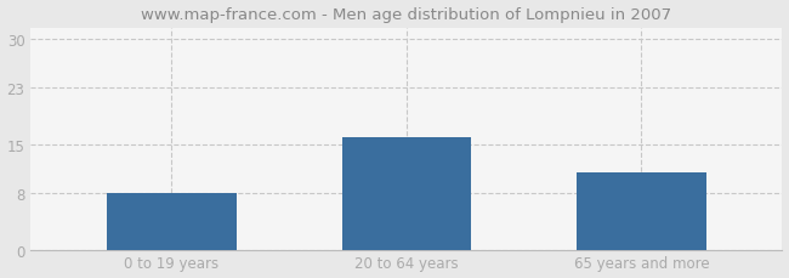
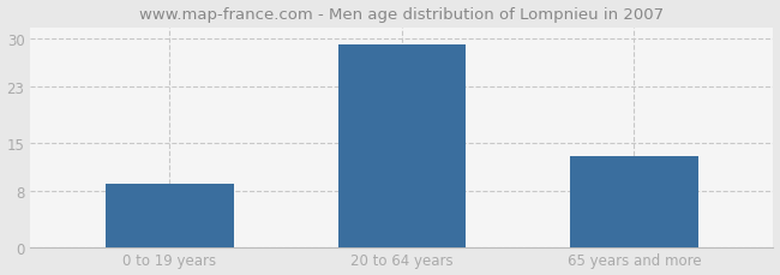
0 to 19 years: 8 -> 9
20 to 64 years: 16 -> 29
65 years and more: 11 -> 13
